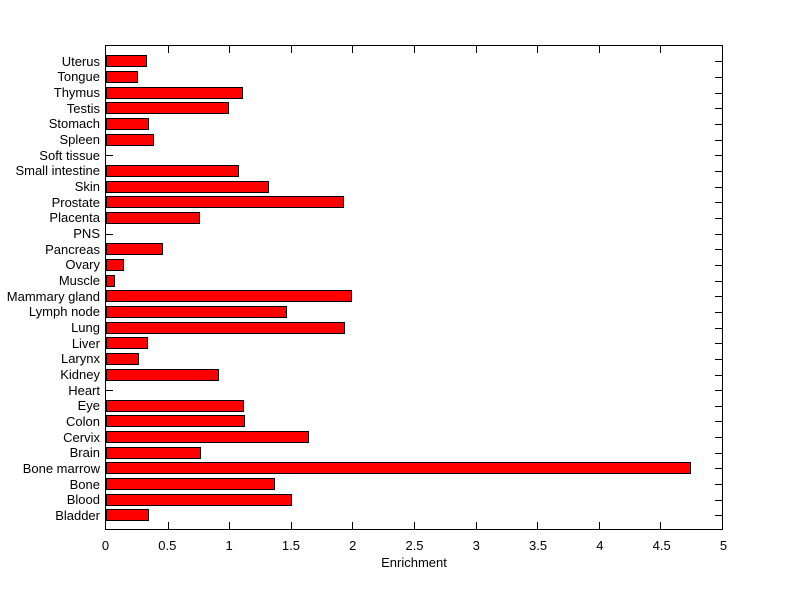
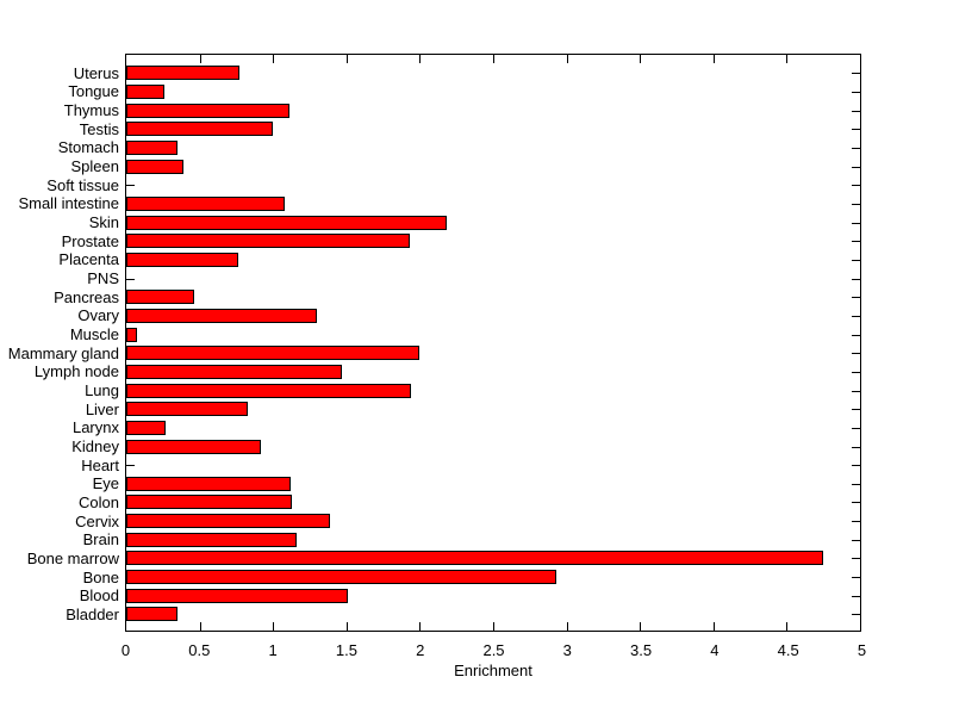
Uterus: 0.33 -> 0.77
Skin: 1.32 -> 2.18
Ovary: 0.15 -> 1.30
Liver: 0.34 -> 0.83
Cervix: 1.65 -> 1.39
Brain: 0.77 -> 1.16
Bone: 1.37 -> 2.93
